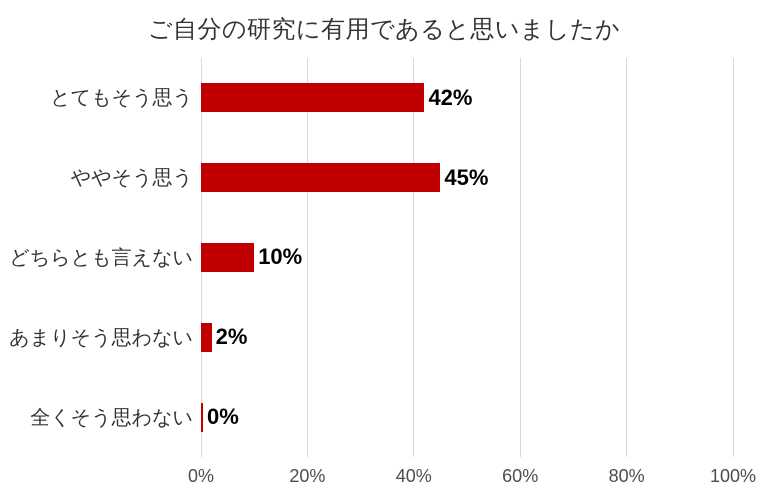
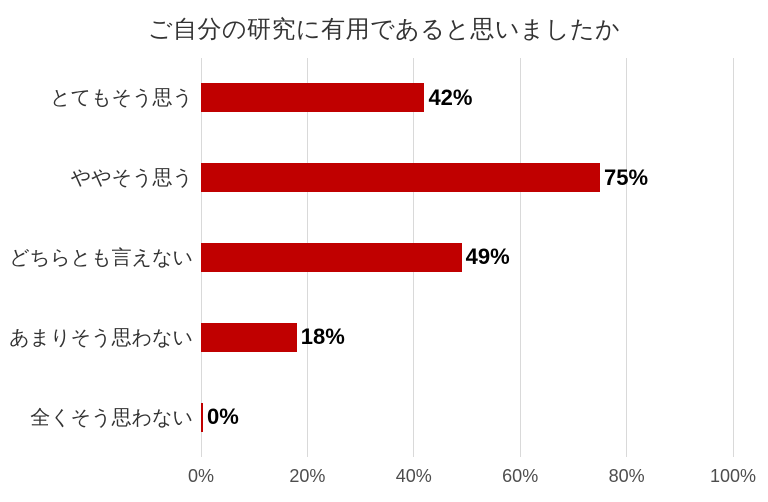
ややそう思う: 45% -> 75%
どちらとも言えない: 10% -> 49%
あまりそう思わない: 2% -> 18%
